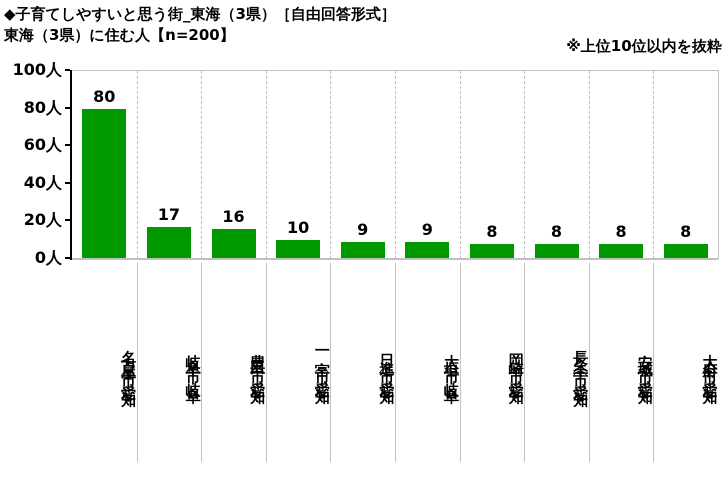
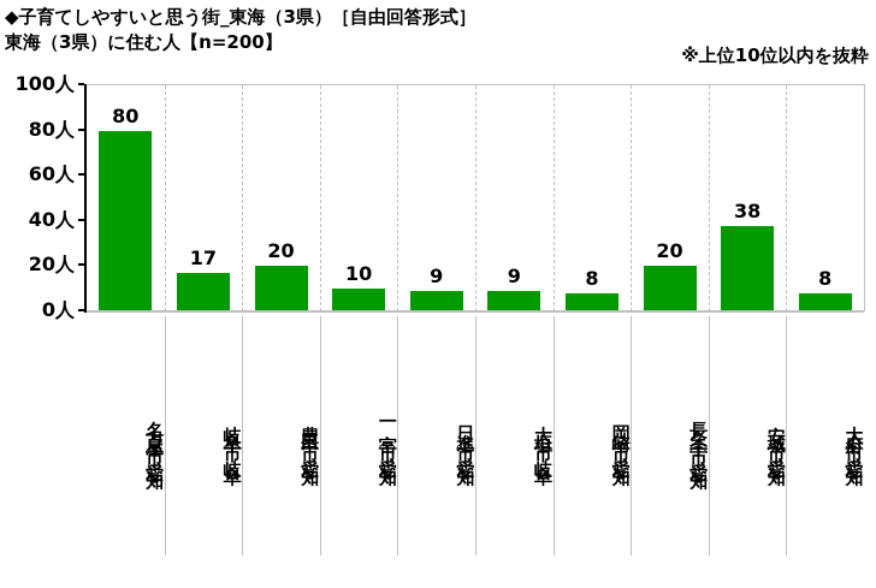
豊田市（愛知）: 16 -> 20
長久手市（愛知）: 8 -> 20
安城市（愛知）: 8 -> 38
